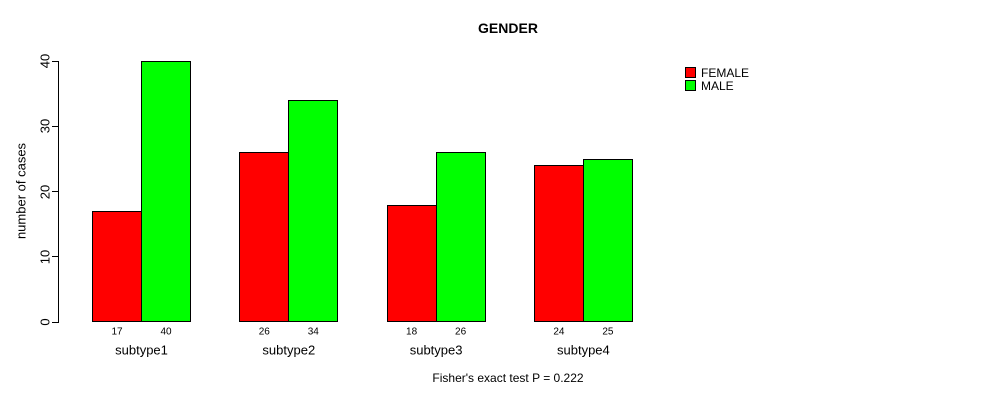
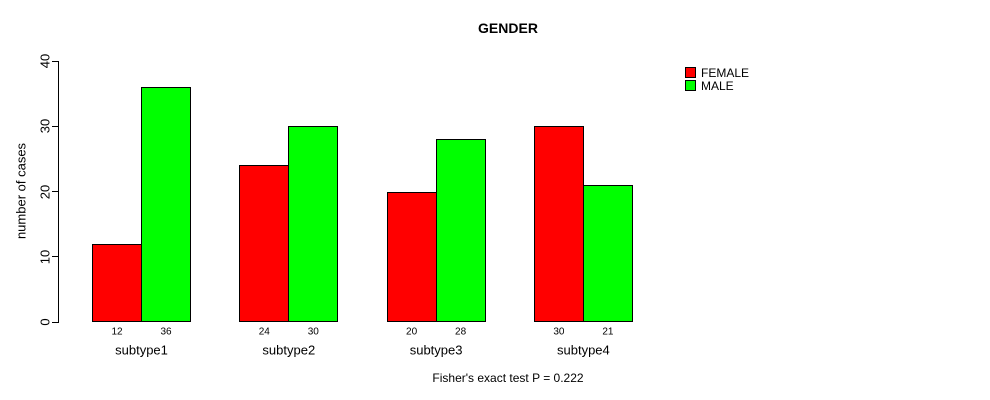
FEMALE/subtype1: 17 -> 12
MALE/subtype1: 40 -> 36
FEMALE/subtype2: 26 -> 24
MALE/subtype2: 34 -> 30
FEMALE/subtype3: 18 -> 20
MALE/subtype3: 26 -> 28
FEMALE/subtype4: 24 -> 30
MALE/subtype4: 25 -> 21
